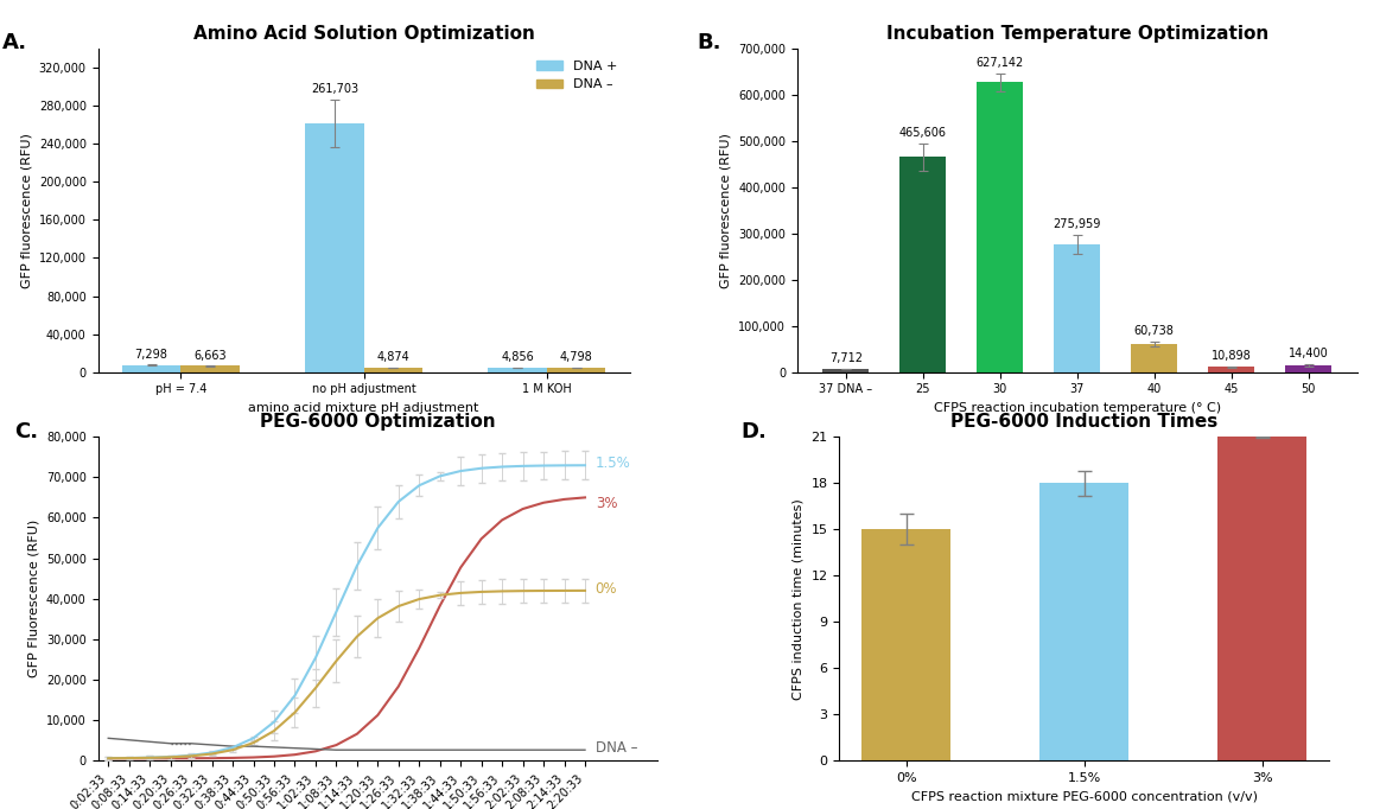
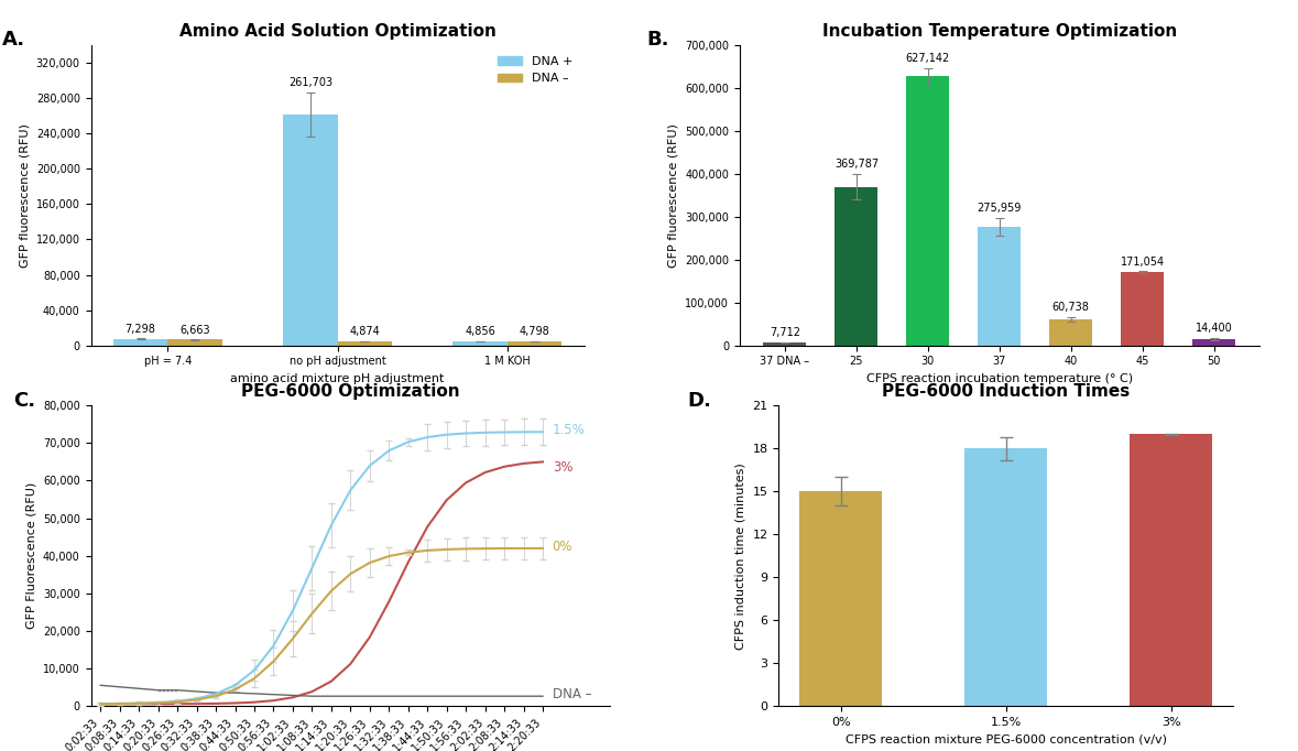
Incubation Temperature Optimization/25: 465,606 -> 369,787
Incubation Temperature Optimization/45: 10,898 -> 171,054
PEG-6000 Induction Times/3%: 21 -> 19
